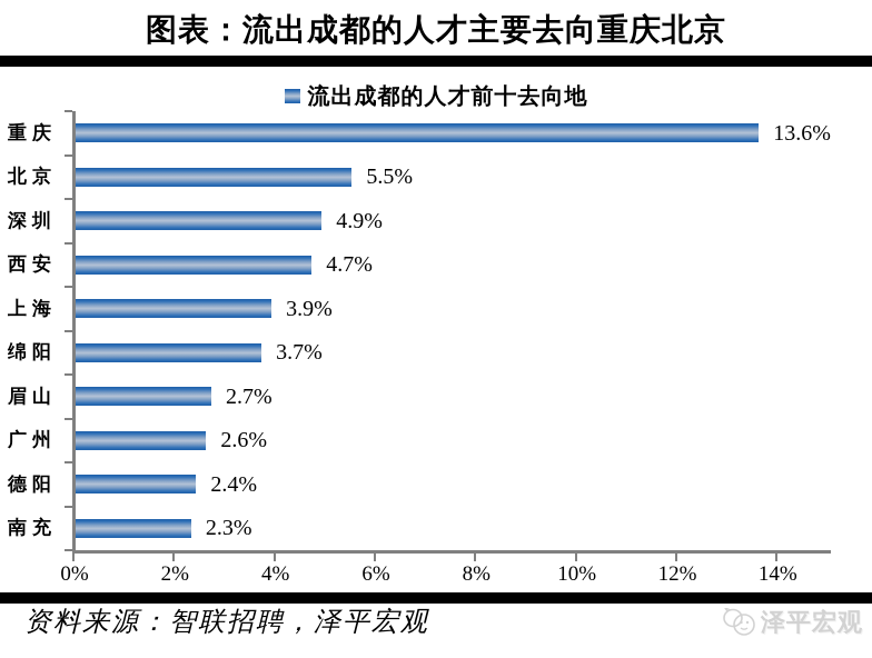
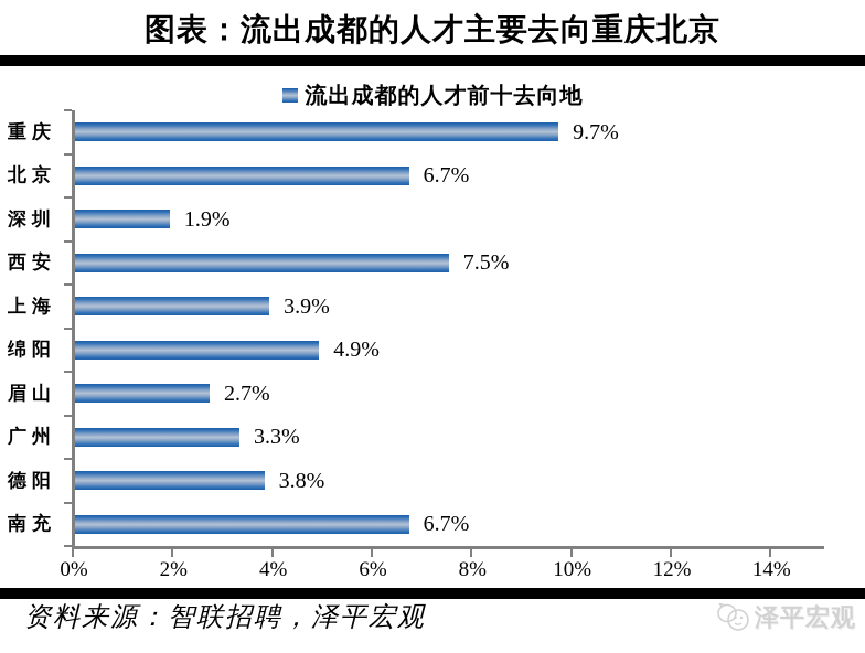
重庆: 13.6% -> 9.7%
北京: 5.5% -> 6.7%
深圳: 4.9% -> 1.9%
西安: 4.7% -> 7.5%
绵阳: 3.7% -> 4.9%
广州: 2.6% -> 3.3%
德阳: 2.4% -> 3.8%
南充: 2.3% -> 6.7%
